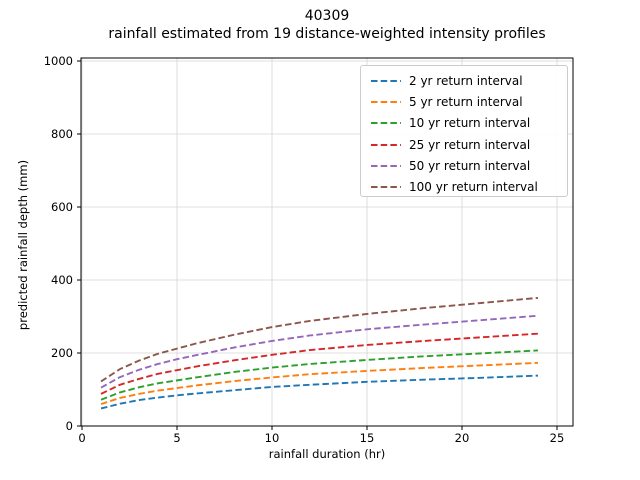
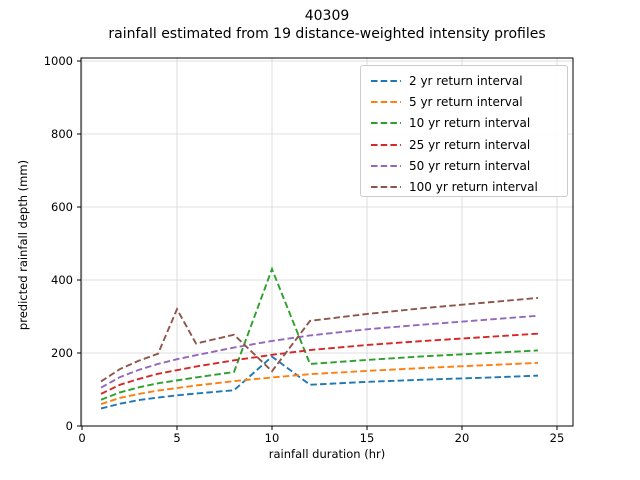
100 yr return interval/5: 210 -> 320
2 yr return interval/10: 110 -> 190
10 yr return interval/10: 160 -> 430
100 yr return interval/10: 270 -> 150
